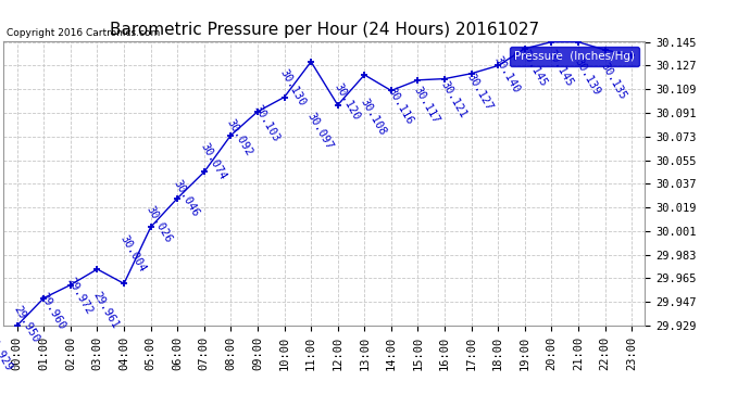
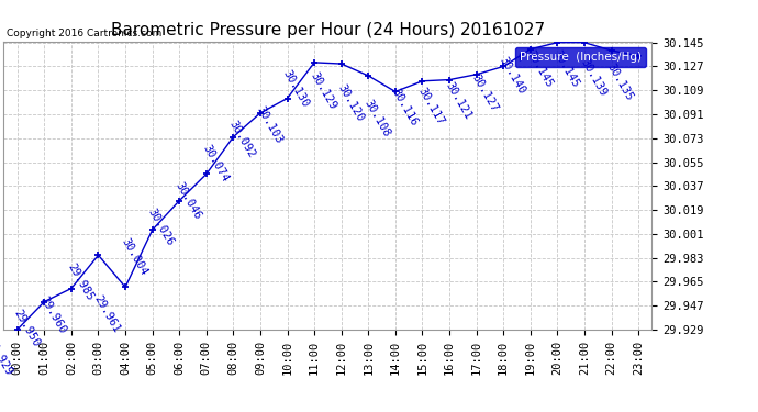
03:00: 29.972 -> 29.985
12:00: 30.097 -> 30.129
